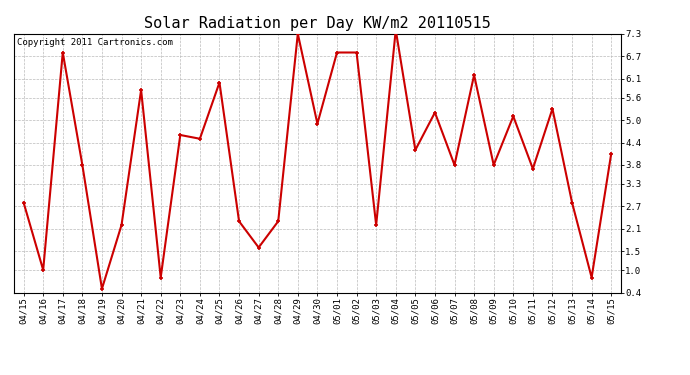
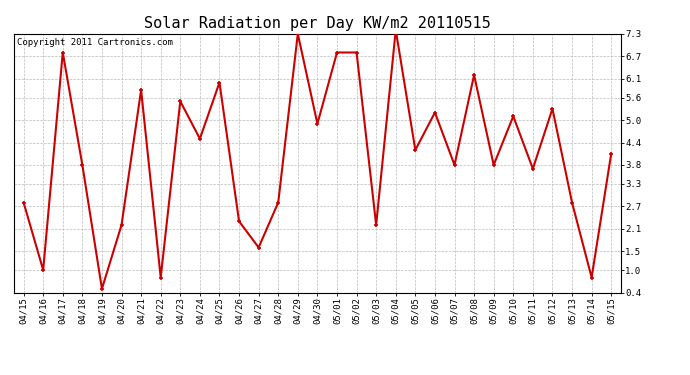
04/23: 4.6 -> 5.5
04/28: 2.3 -> 2.8
